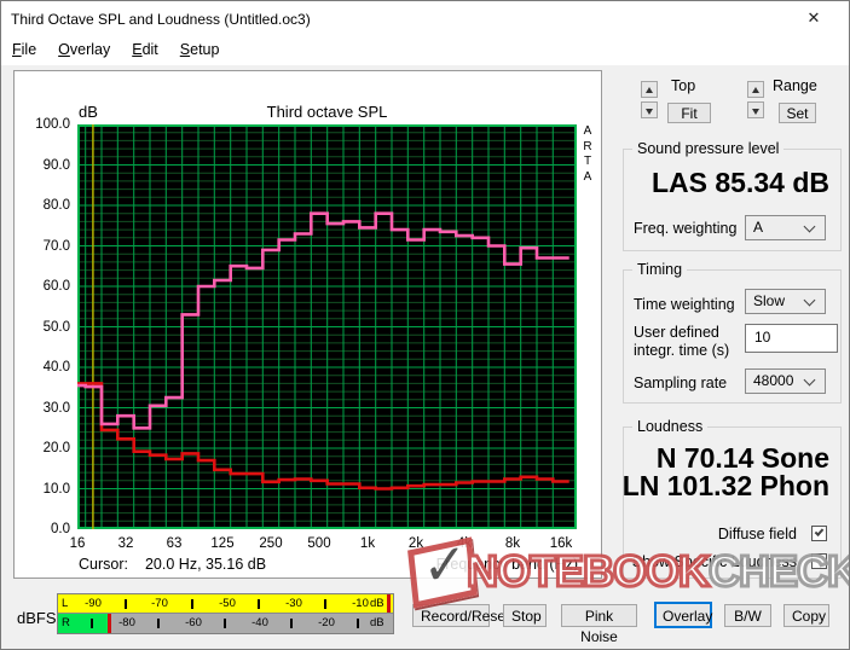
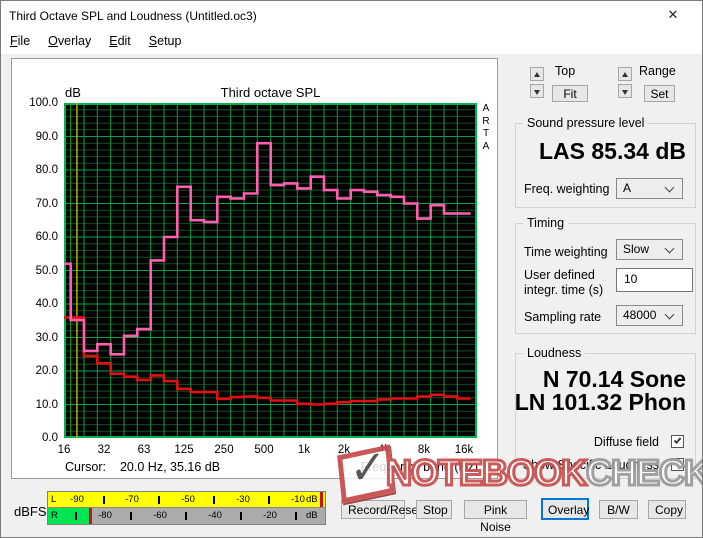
Third octave SPL/16: 36 -> 52
Third octave SPL/125: 62 -> 75
Third octave SPL/250: 69 -> 72
Third octave SPL/500: 78 -> 88
